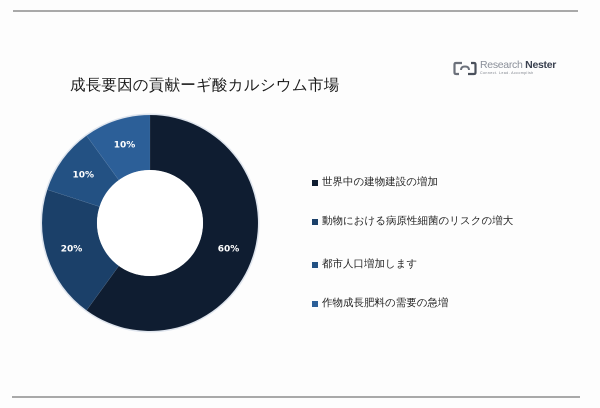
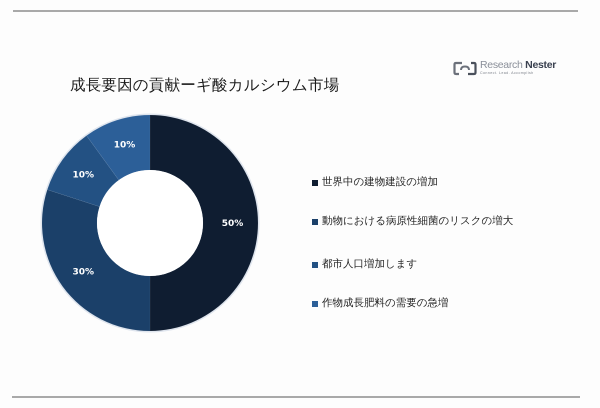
世界中の建物建設の増加: 60% -> 50%
動物における病原性細菌のリスクの増大: 20% -> 30%
